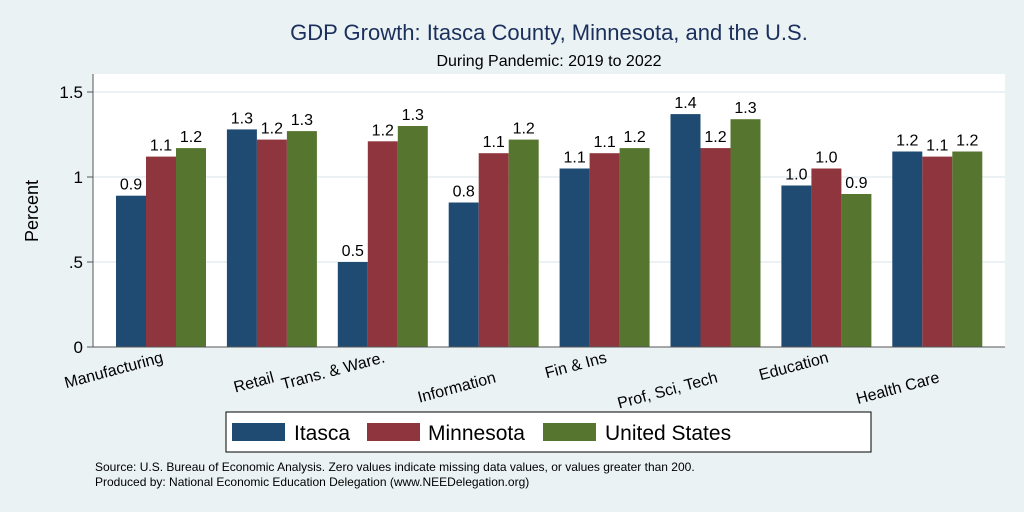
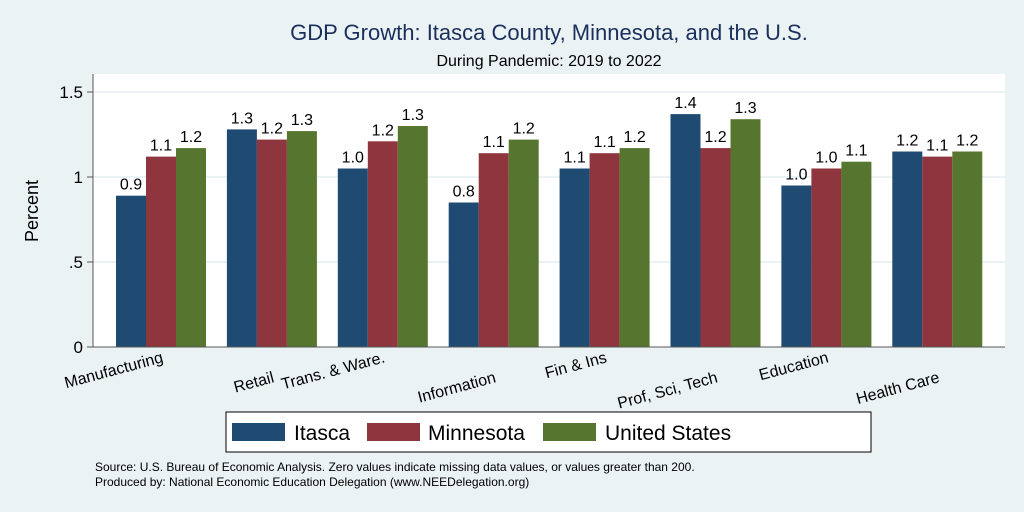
Itasca/Trans. & Ware.: 0.5 -> 1.0
United States/Education: 0.9 -> 1.1
